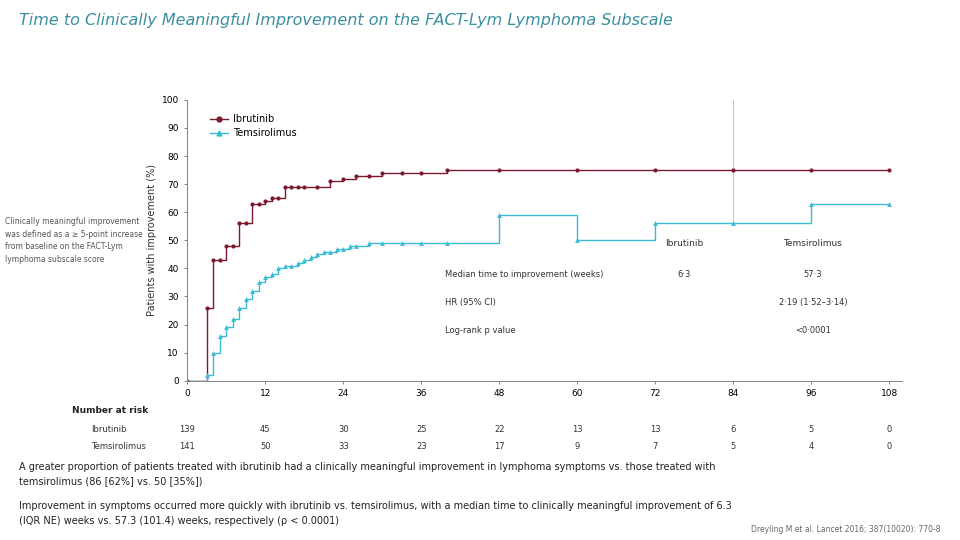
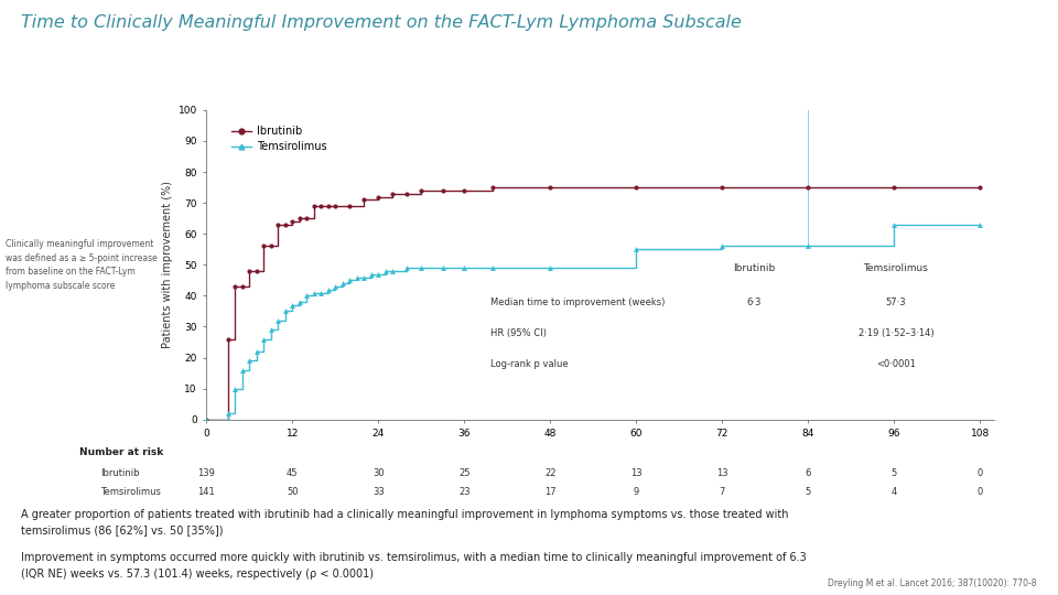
Temsirolimus/48: 59 -> 49
Temsirolimus/60: 50 -> 55
